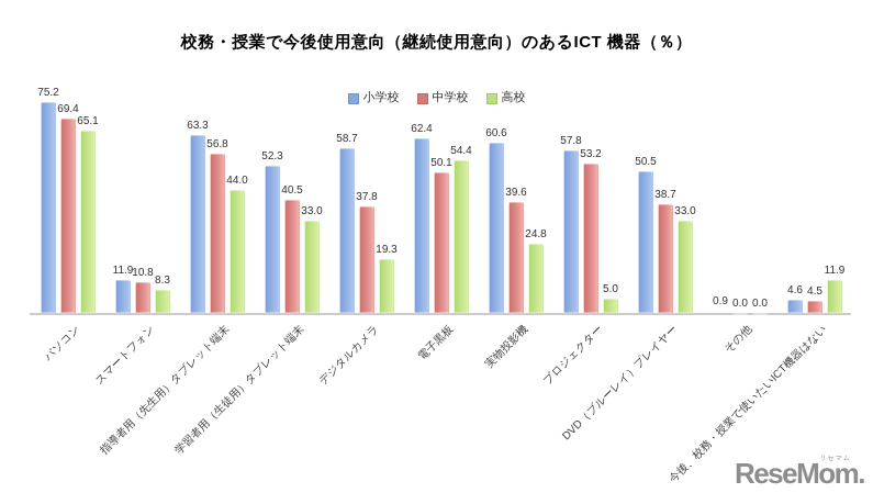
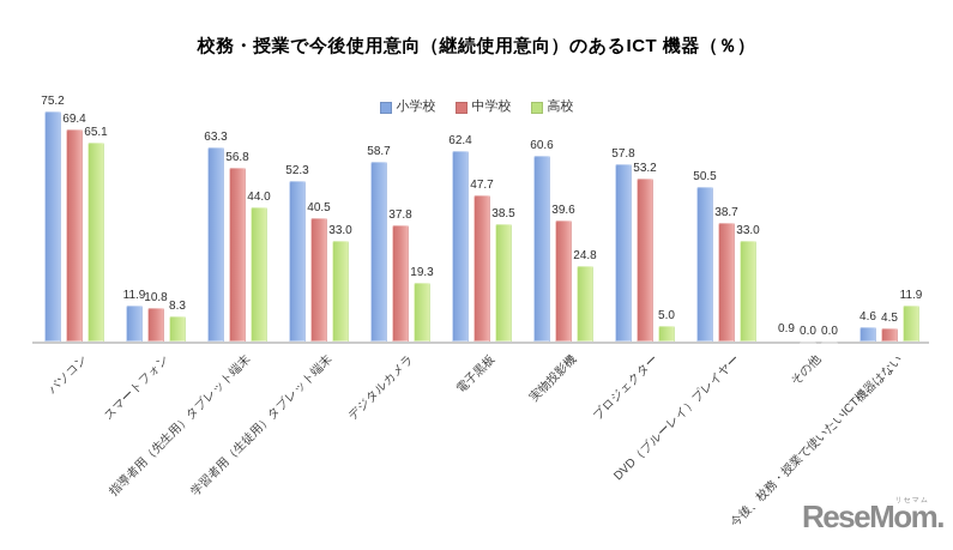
中学校/電子黒板: 50.1 -> 47.7
高校/電子黒板: 54.4 -> 38.5
